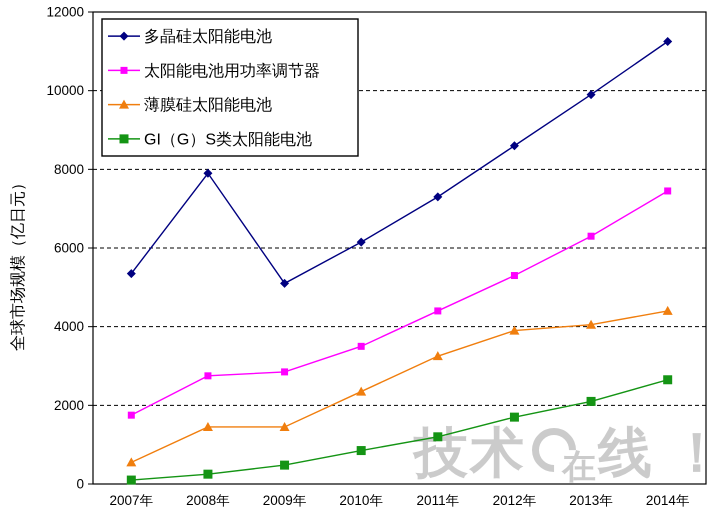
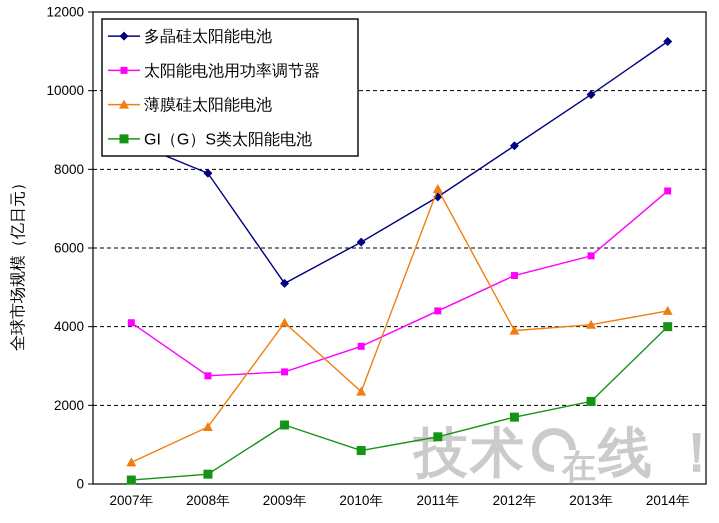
多晶硅太阳能电池/2007年: 5400 -> 8700
太阳能电池用功率调节器/2007年: 1800 -> 4100
薄膜硅太阳能电池/2009年: 1400 -> 4100
GI（G）S类太阳能电池/2009年: 500 -> 1500
薄膜硅太阳能电池/2011年: 3200 -> 7500
太阳能电池用功率调节器/2013年: 6300 -> 5800
GI（G）S类太阳能电池/2014年: 2600 -> 4000
